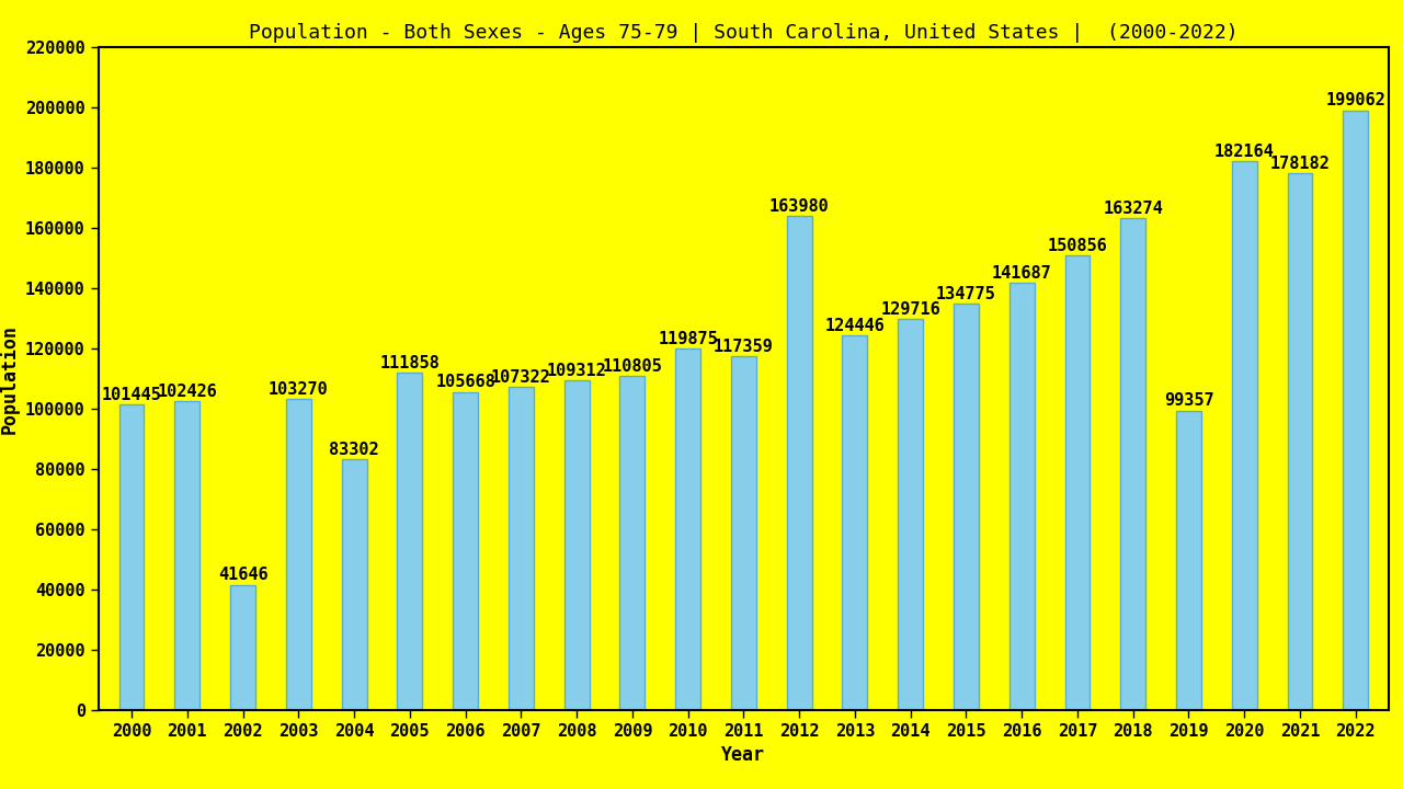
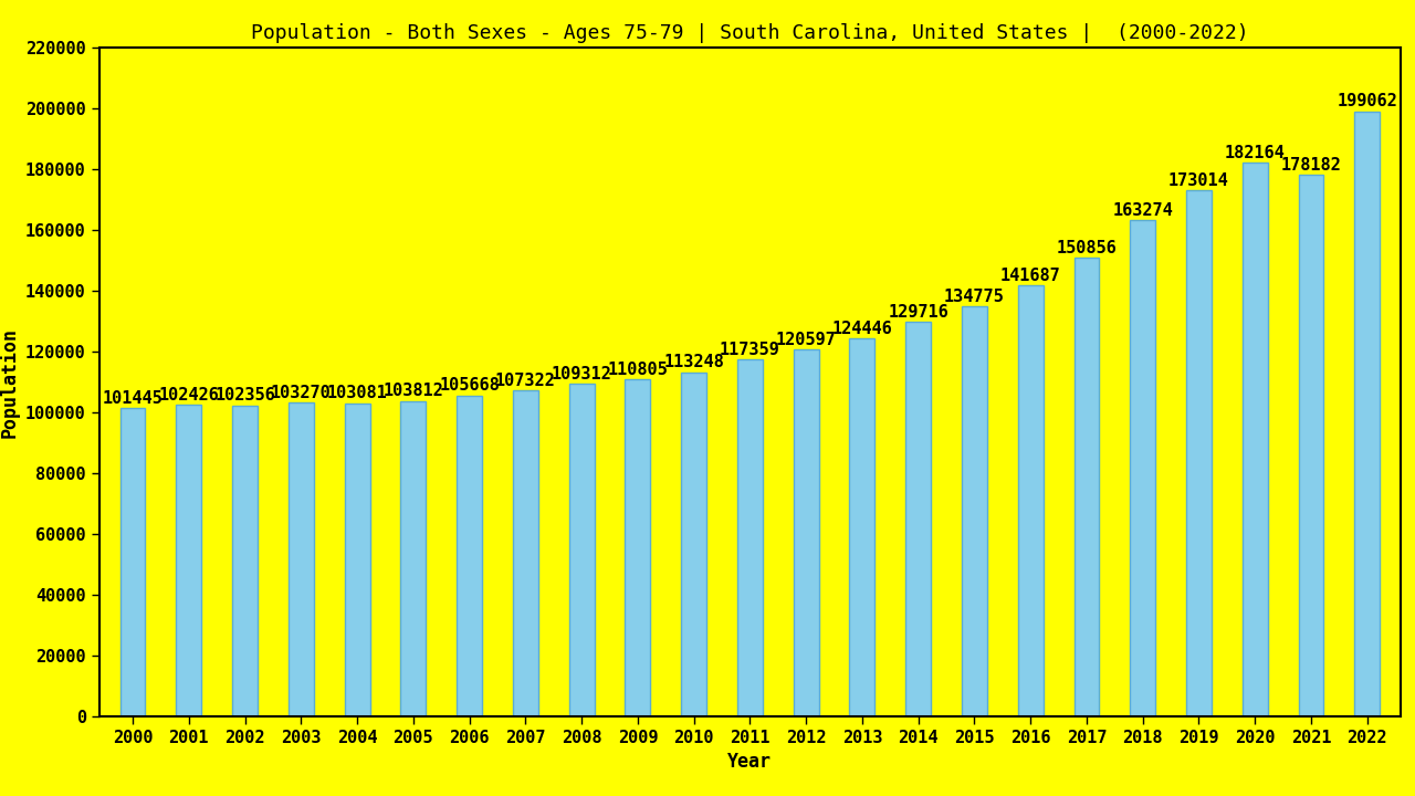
2002: 41646 -> 102356
2004: 83302 -> 103081
2005: 111858 -> 103812
2010: 119875 -> 113248
2012: 163980 -> 120597
2019: 99357 -> 173014
